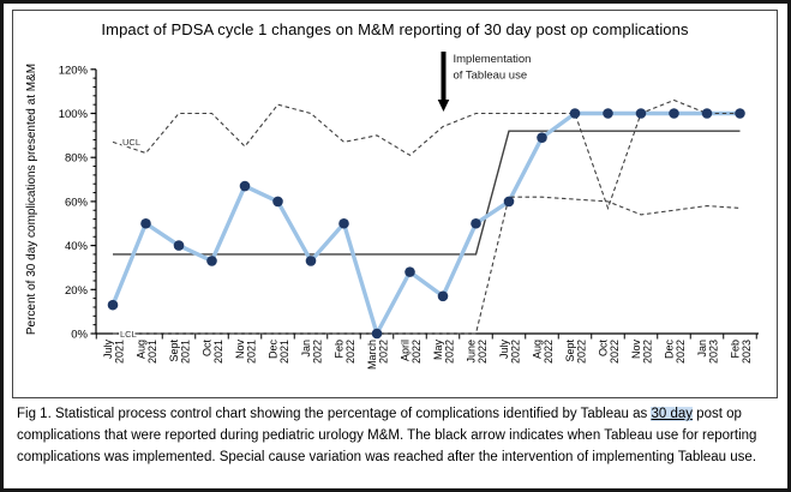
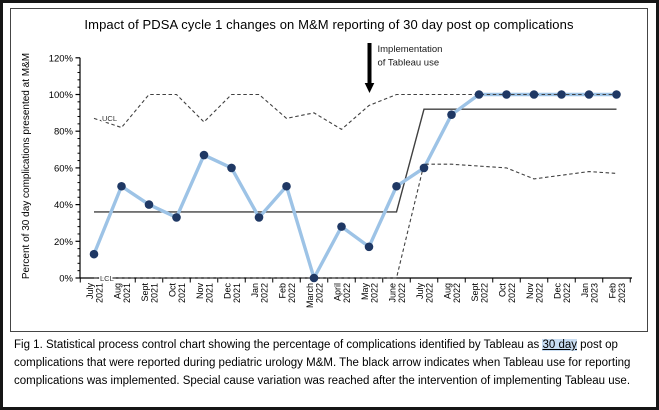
UCL/Dec 2021: 104% -> 100%
UCL/Oct 2022: 57% -> 100%
UCL/Dec 2022: 106% -> 100%
